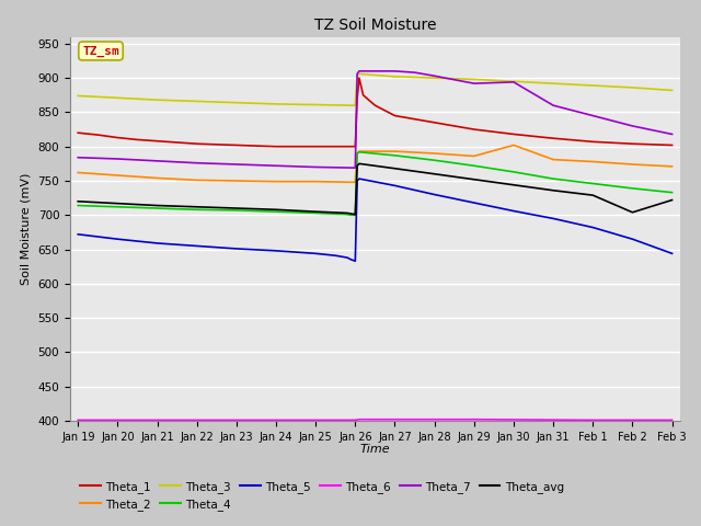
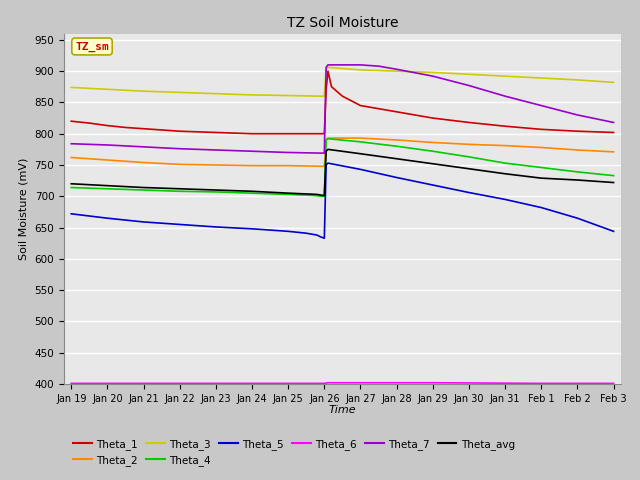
Theta_2/Jan 30: 802 -> 783
Theta_7/Jan 30: 894 -> 877
Theta_avg/Feb 2: 704 -> 726
